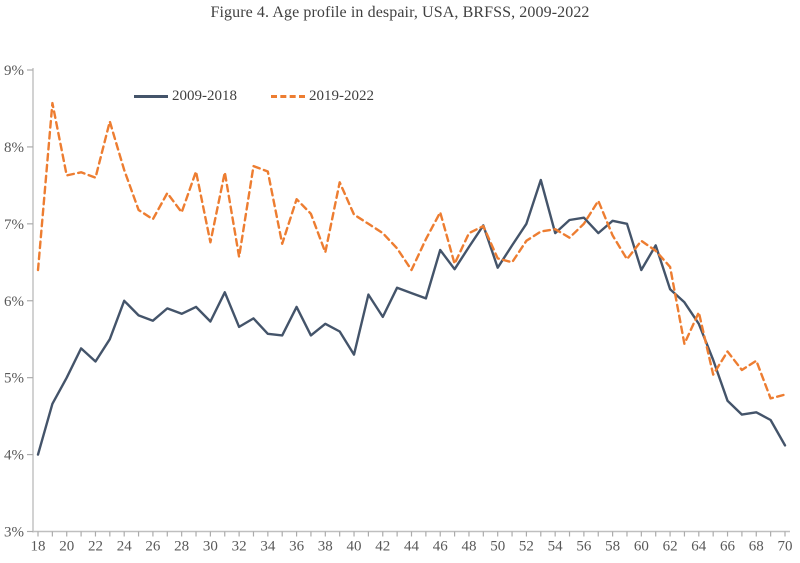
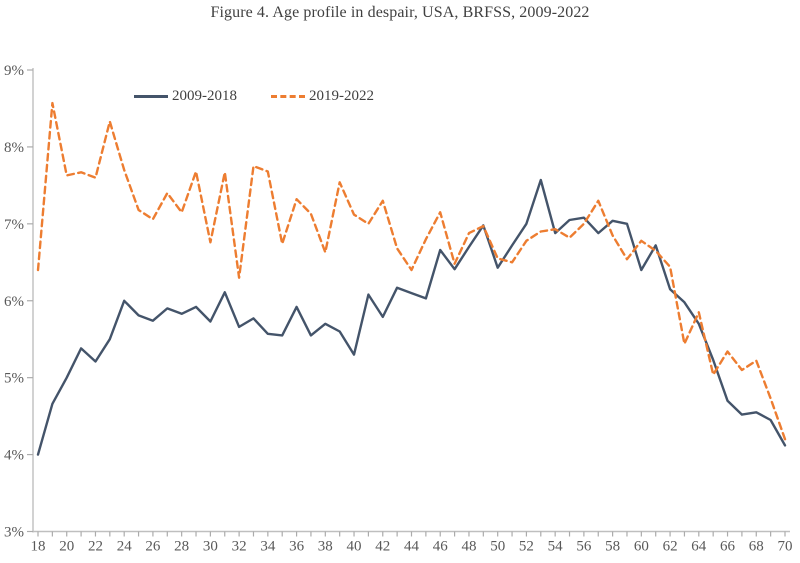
2019-2022/32: 6.6% -> 6.3%
2019-2022/42: 6.9% -> 7.3%
2019-2022/70: 4.8% -> 4.2%
